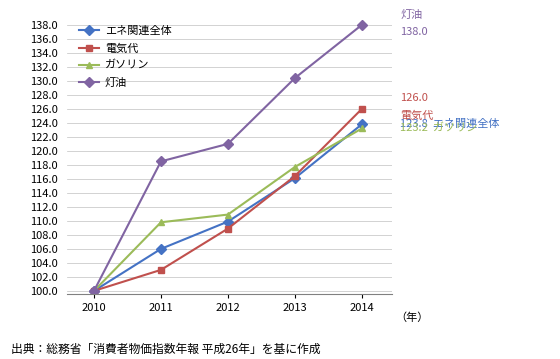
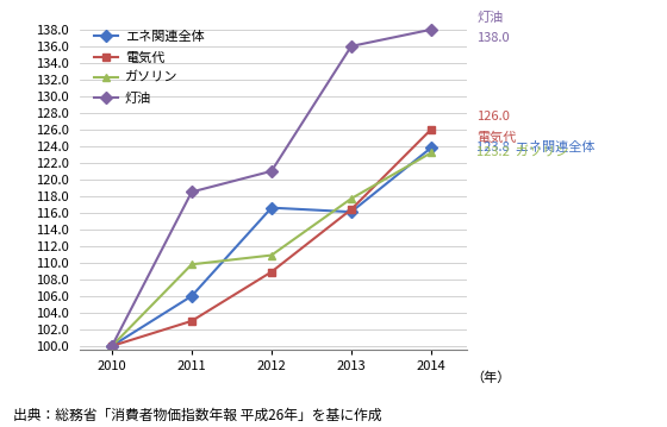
エネ関連全体/2012: 109.9 -> 116.6
灯油/2013: 130.4 -> 136.0
